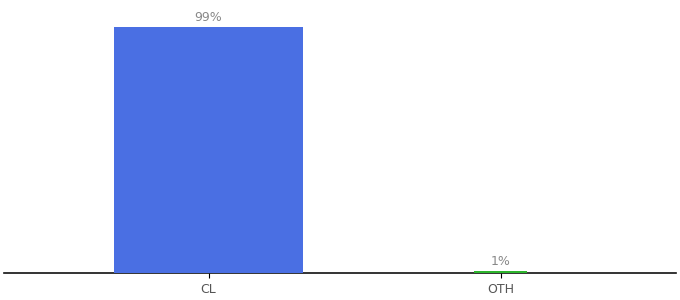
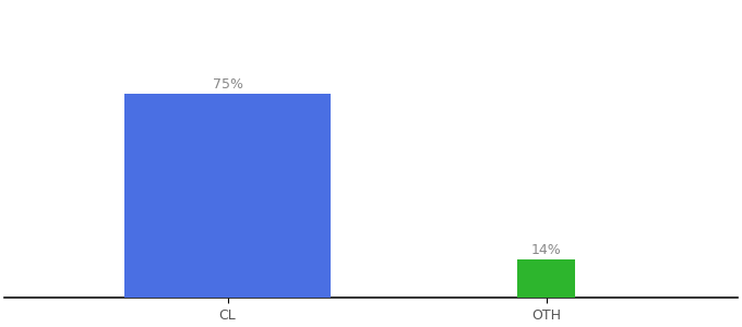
CL: 99% -> 75%
OTH: 1% -> 14%
